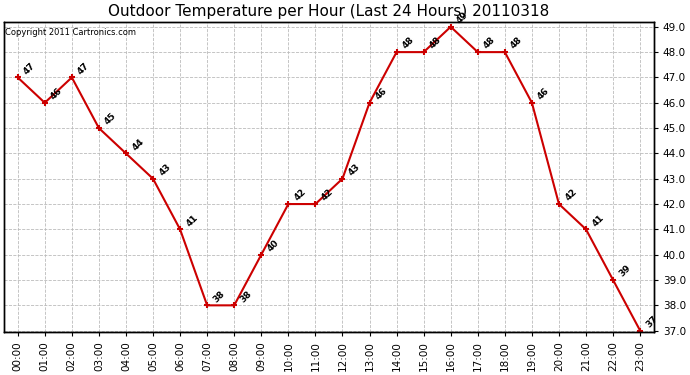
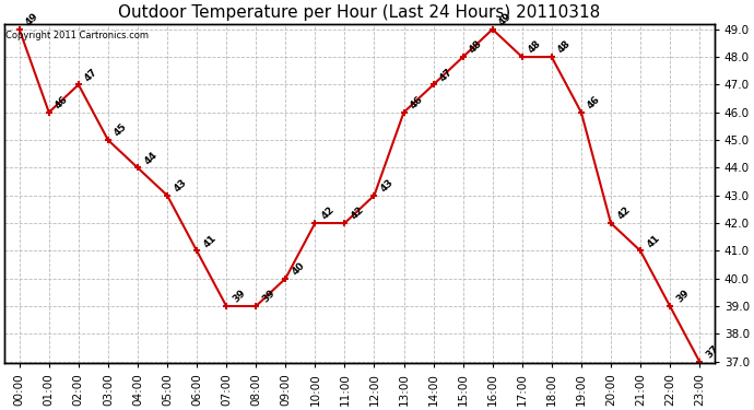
00:00: 47 -> 49
07:00: 38 -> 39
08:00: 38 -> 39
14:00: 48 -> 47
